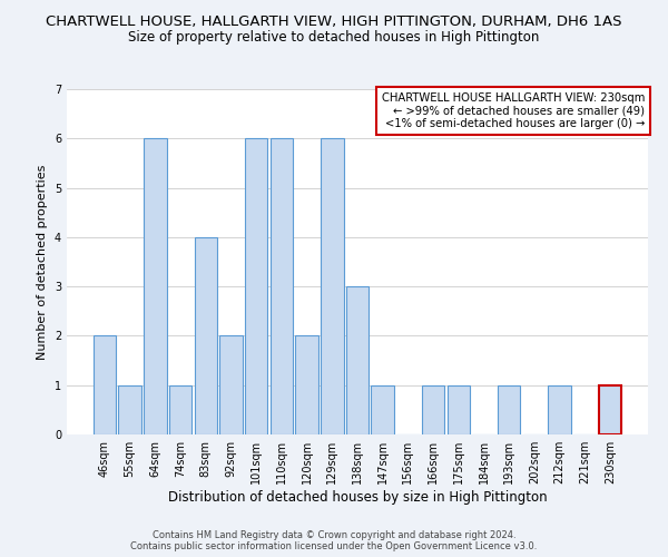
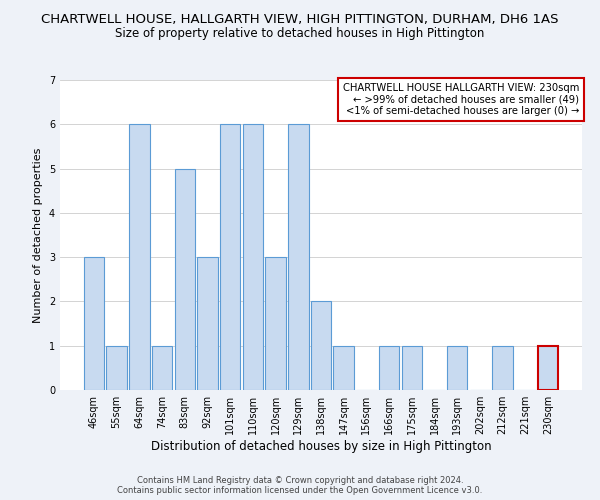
46sqm: 2 -> 3
83sqm: 4 -> 5
92sqm: 2 -> 3
120sqm: 2 -> 3
138sqm: 3 -> 2
